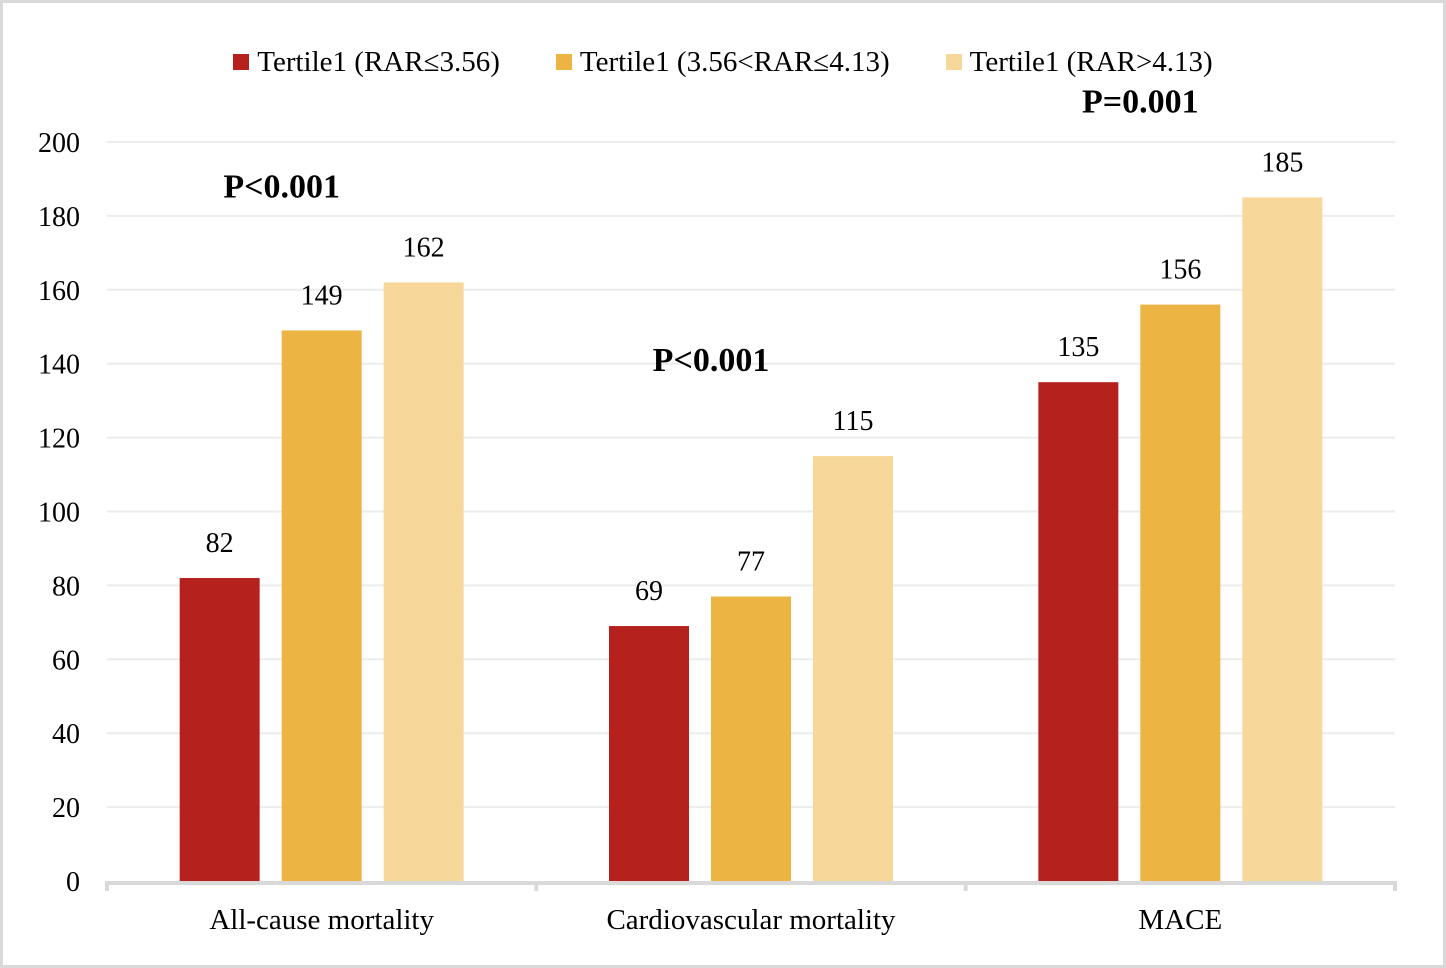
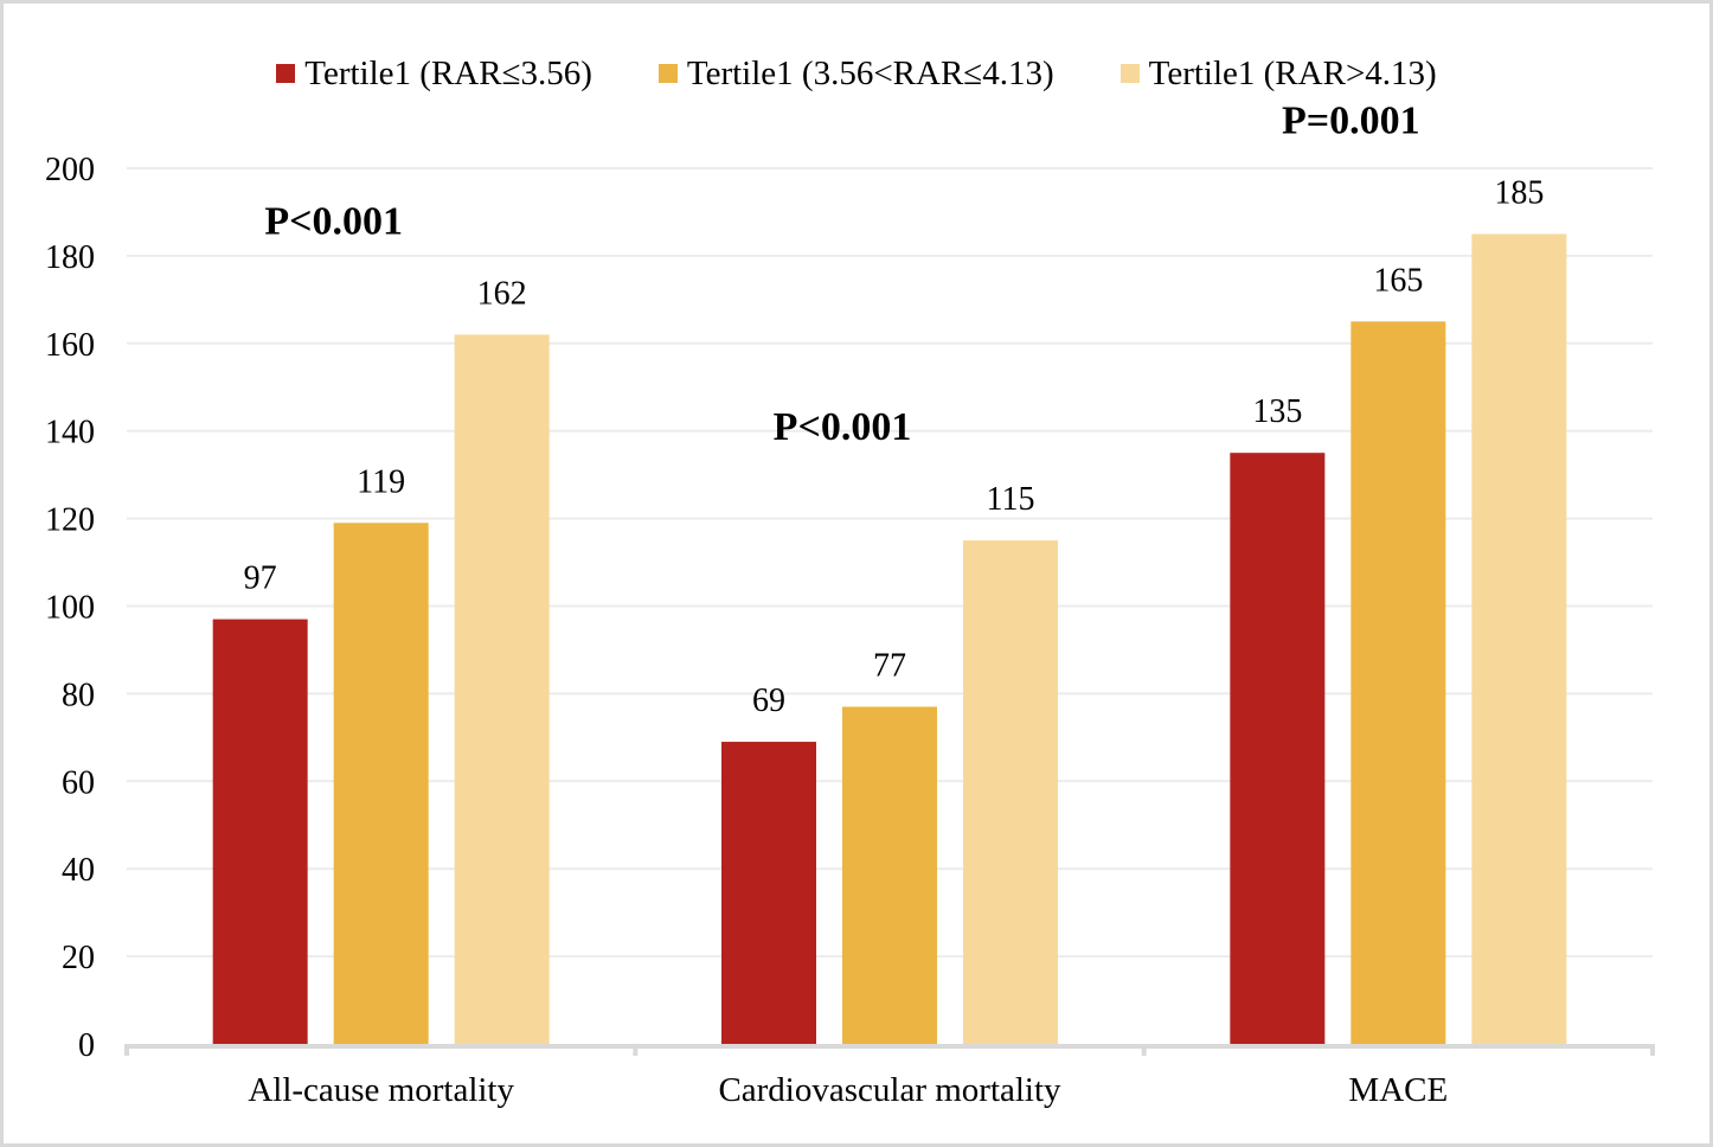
Tertile1 (RAR≤3.56)/All-cause mortality: 82 -> 97
Tertile1 (3.56<RAR≤4.13)/All-cause mortality: 149 -> 119
Tertile1 (3.56<RAR≤4.13)/MACE: 156 -> 165
